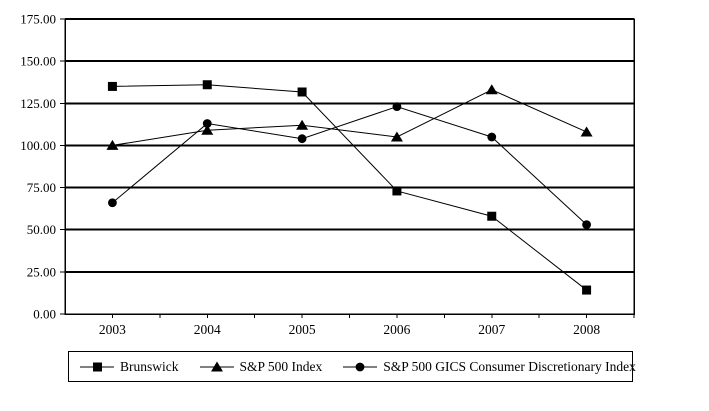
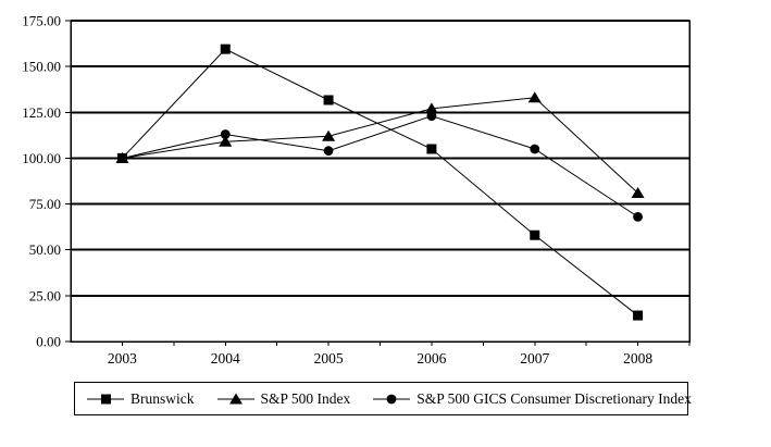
Brunswick/2003: 135 -> 100
S&P 500 GICS Consumer Discretionary Index/2003: 66 -> 100
Brunswick/2004: 136 -> 160
Brunswick/2006: 73 -> 105
S&P 500 Index/2006: 105 -> 127
S&P 500 Index/2008: 108 -> 81
S&P 500 GICS Consumer Discretionary Index/2008: 53 -> 68
